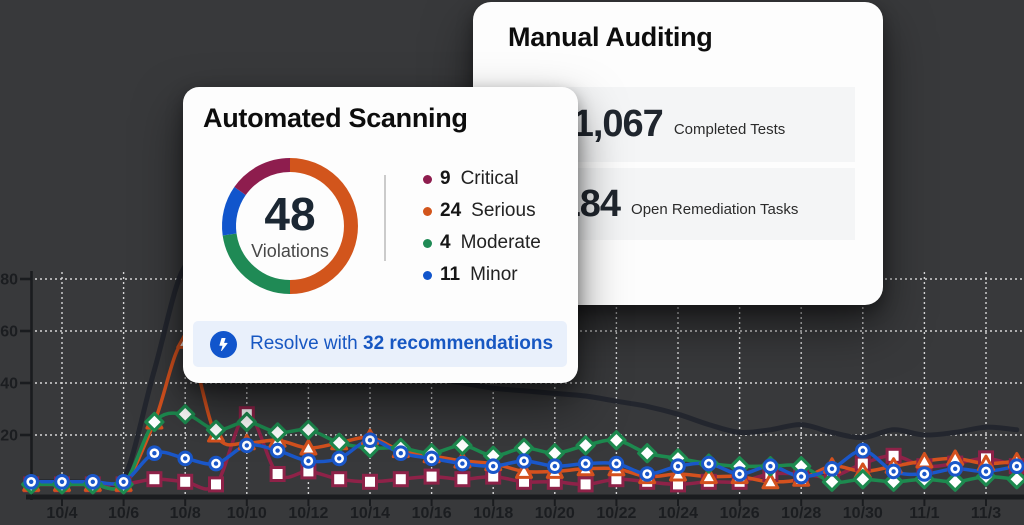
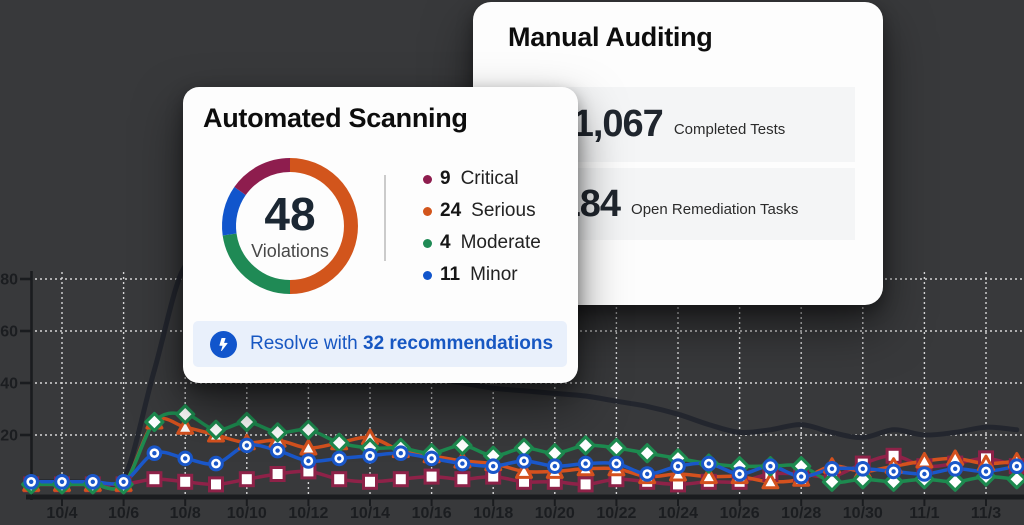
Serious/10/8: 56 -> 23
Critical/10/10: 28 -> 3
Minor/10/14: 18 -> 12
Moderate/10/22: 18 -> 15
Minor/10/30: 14 -> 7
